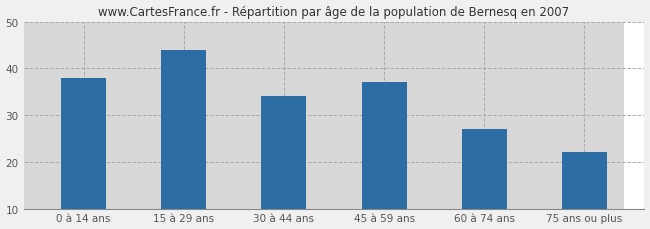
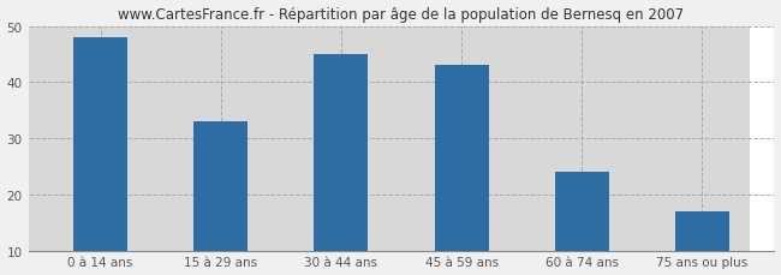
0 à 14 ans: 38 -> 48
15 à 29 ans: 44 -> 33
30 à 44 ans: 34 -> 45
45 à 59 ans: 37 -> 43
60 à 74 ans: 27 -> 24
75 ans ou plus: 22 -> 17
